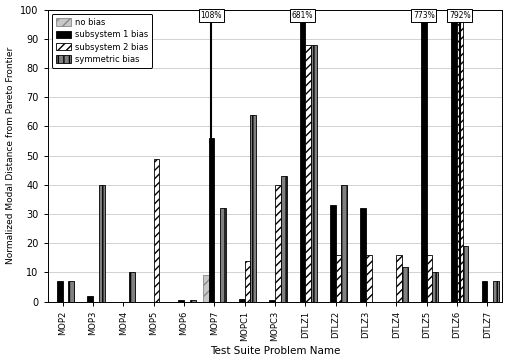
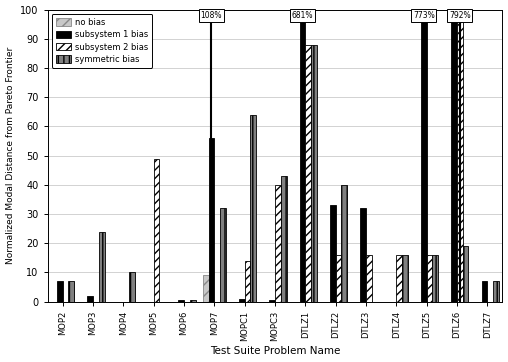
symmetric bias/MOP3: 40.0 -> 24.0
symmetric bias/DTLZ4: 12.0 -> 16.0
symmetric bias/DTLZ5: 10.0 -> 16.0
